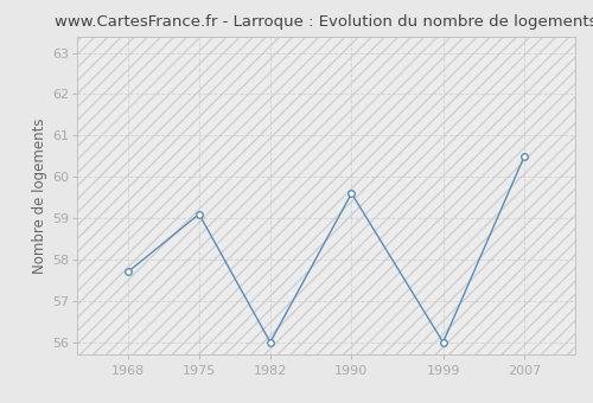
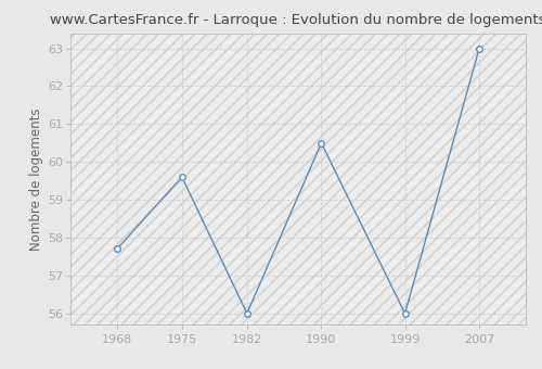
1975: 59.1 -> 59.6
1990: 59.6 -> 60.5
2007: 60.5 -> 63.0
